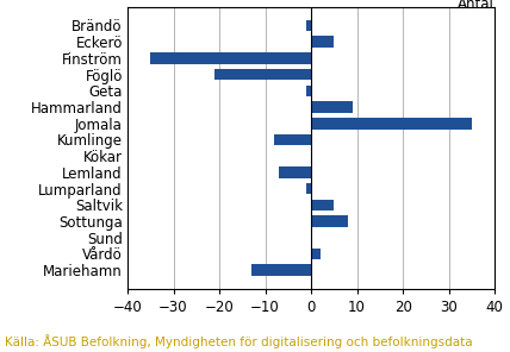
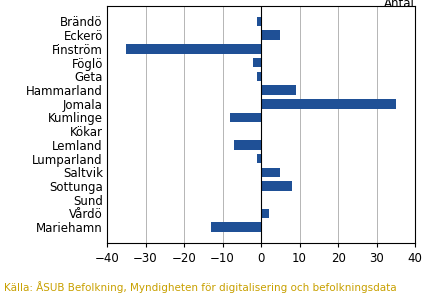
Föglö: -21 -> -2
